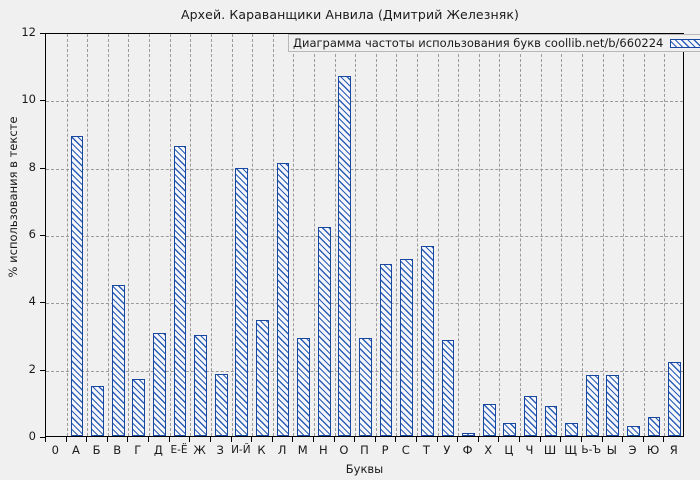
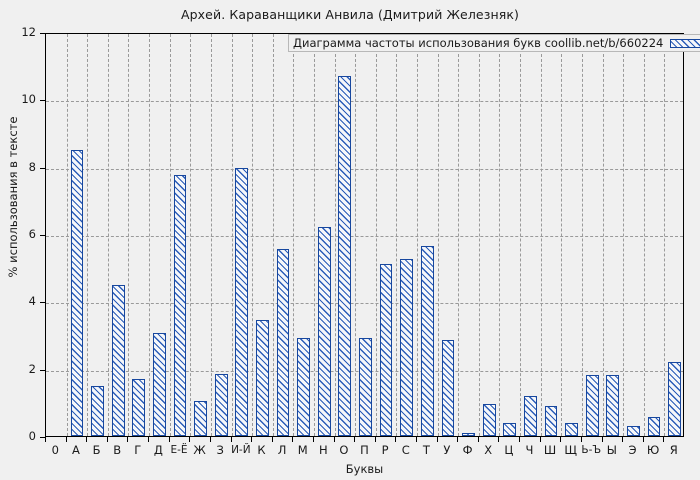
А: 8.9 -> 8.5
Е-Ё: 8.6 -> 7.8
Ж: 3.0 -> 1.1
Л: 8.1 -> 5.5
